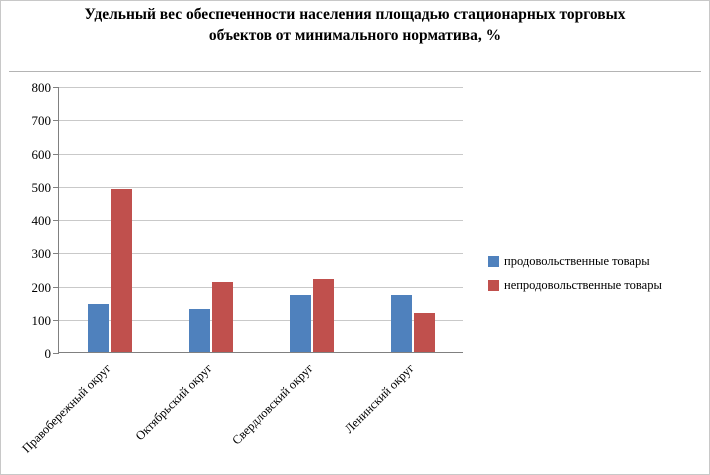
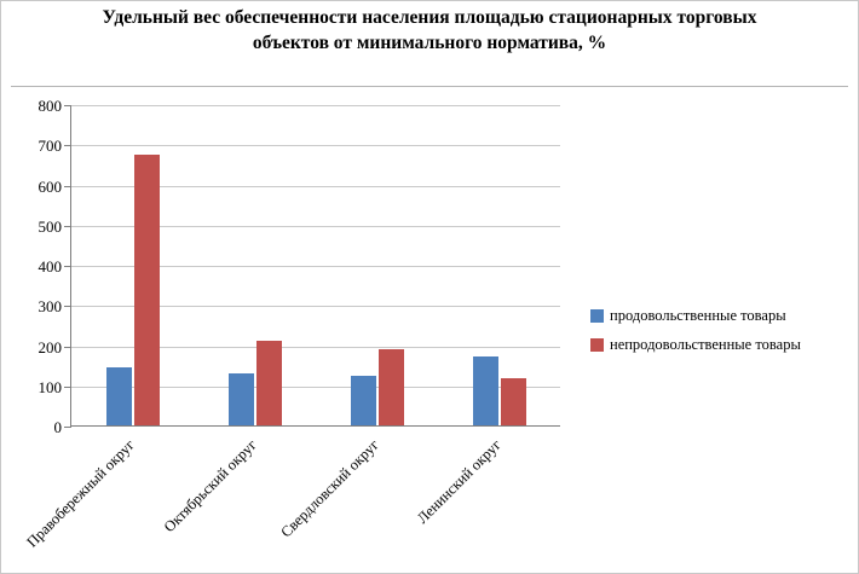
непродовольственные товары/Правобережный округ: 490 -> 680
продовольственные товары/Свердловский округ: 170 -> 120
непродовольственные товары/Свердловский округ: 220 -> 190
